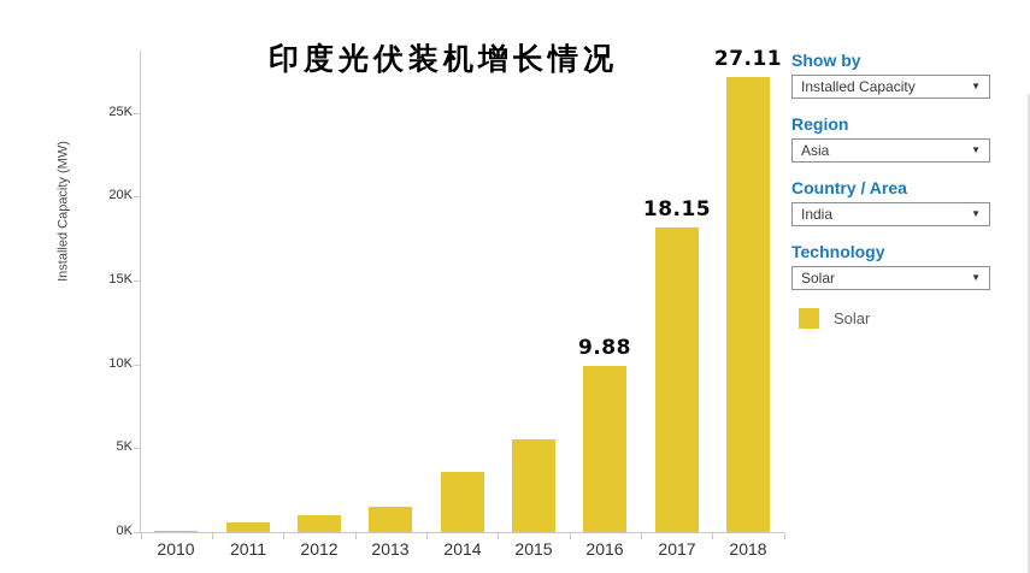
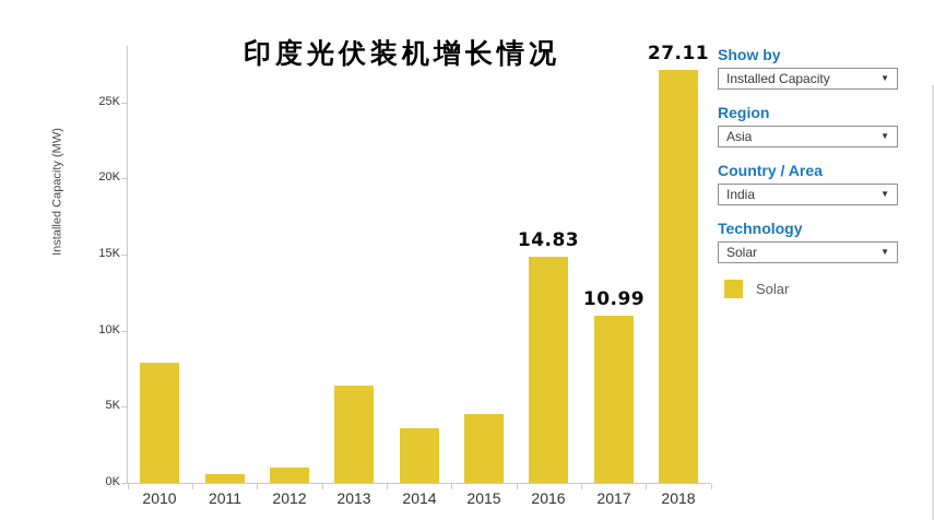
2010: 0.1K -> 7.9K
2013: 1.5K -> 6.4K
2015: 5.5K -> 4.5K
2016: 9.88 -> 14.83
2017: 18.15 -> 10.99
